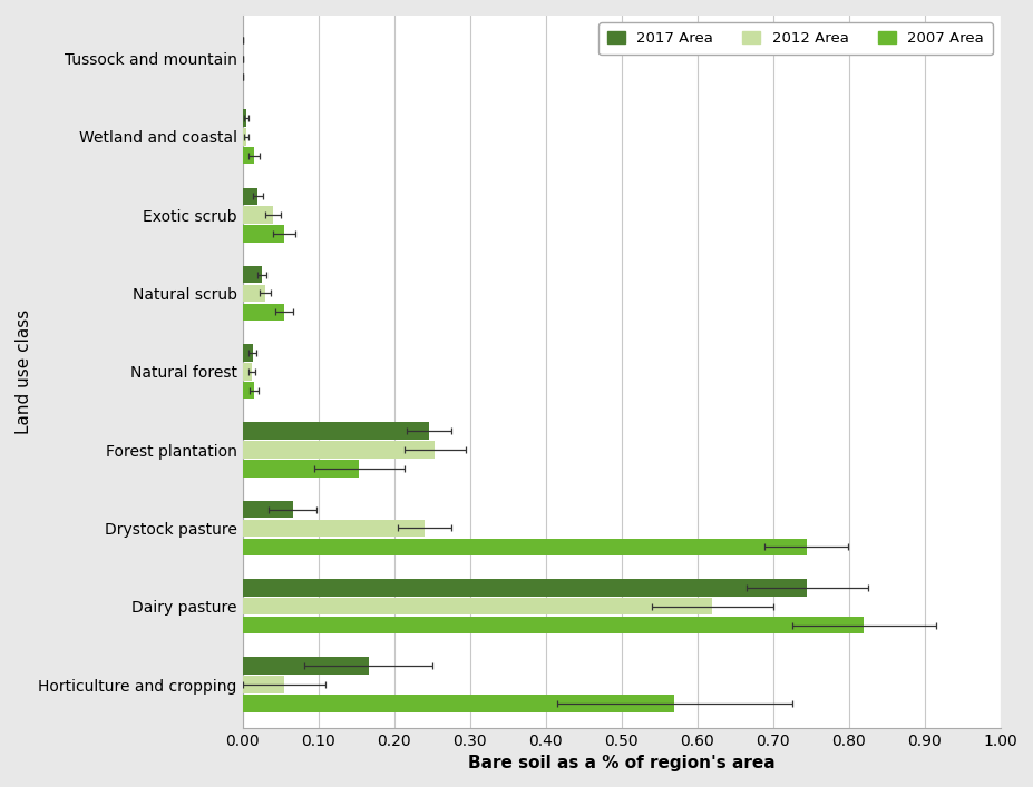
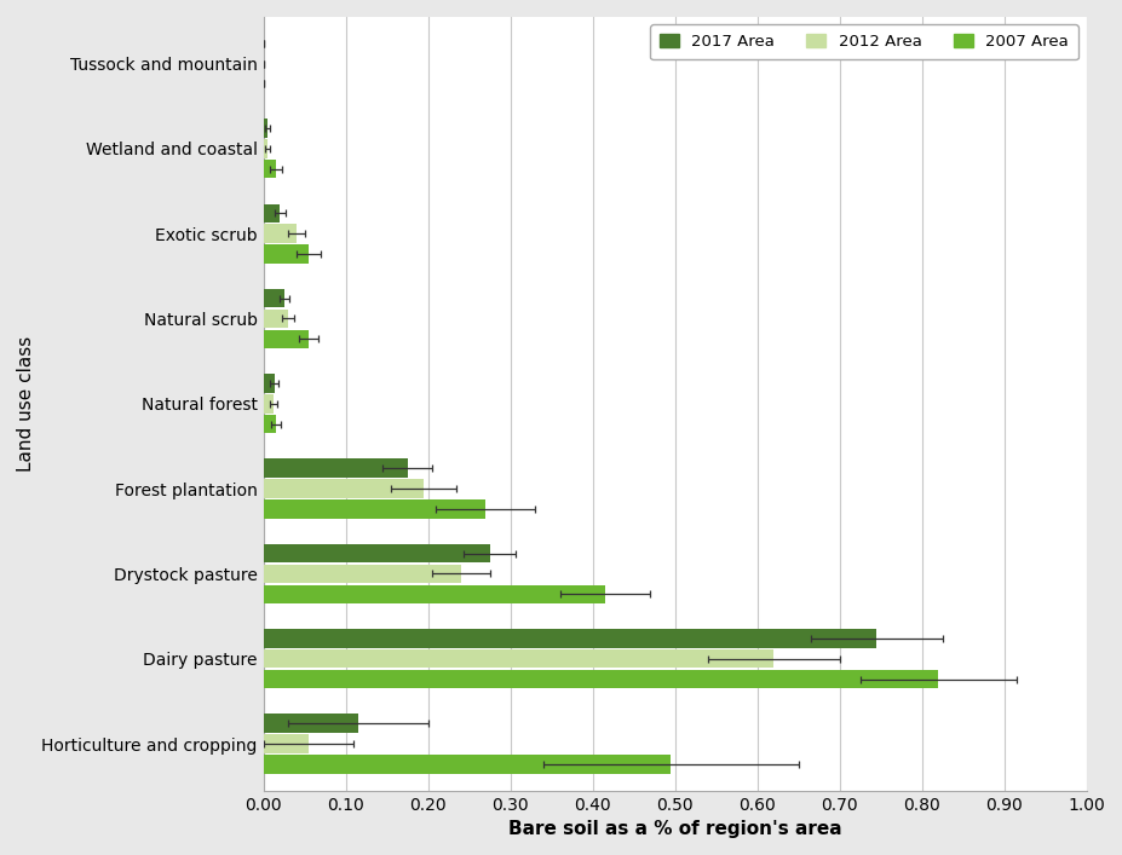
2017 Area/Forest plantation: 0.246 -> 0.175
2012 Area/Forest plantation: 0.254 -> 0.195
2007 Area/Forest plantation: 0.154 -> 0.270
2017 Area/Drystock pasture: 0.066 -> 0.275
2007 Area/Drystock pasture: 0.744 -> 0.415
2017 Area/Horticulture and cropping: 0.166 -> 0.115
2007 Area/Horticulture and cropping: 0.570 -> 0.495
